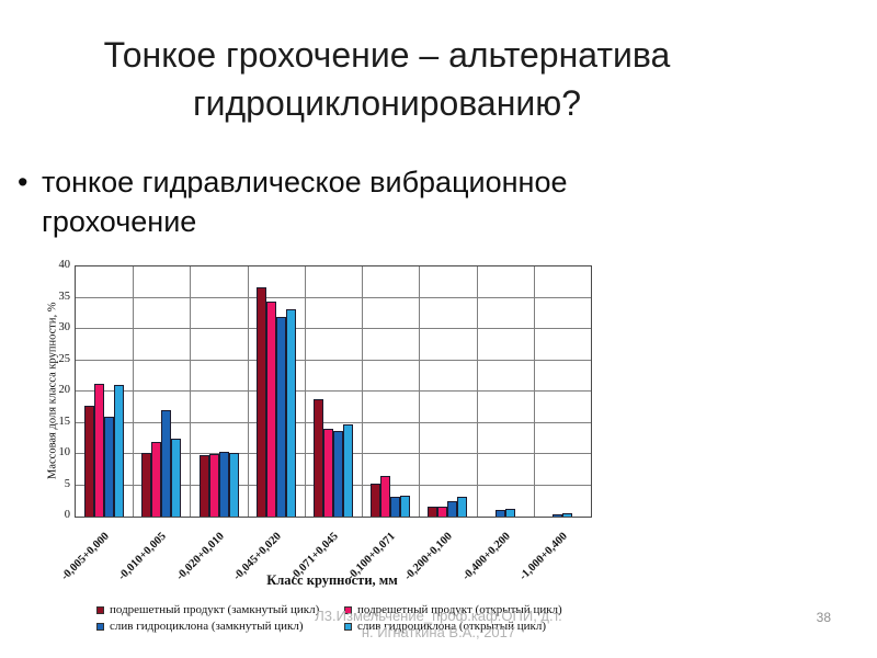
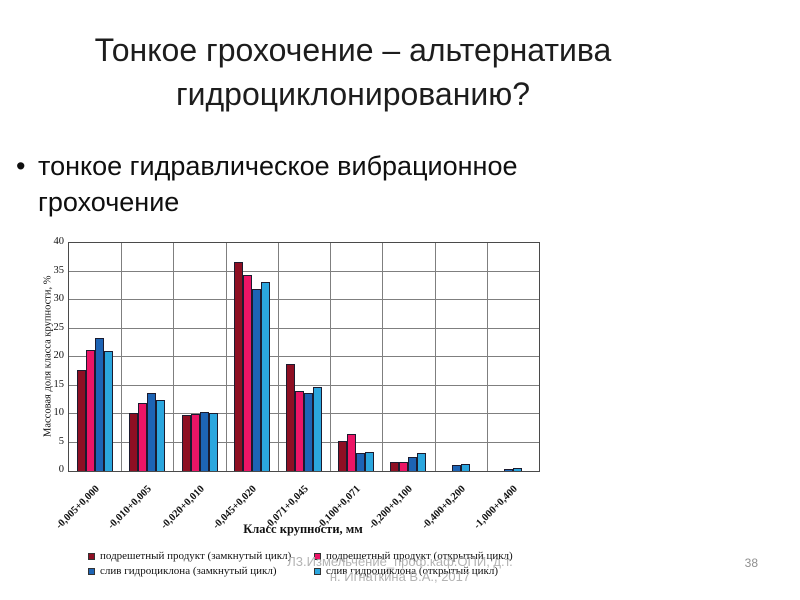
слив гидроциклона (замкнутый цикл)/-0,005+0,000: 16 -> 23
слив гидроциклона (замкнутый цикл)/-0,010+0,005: 17 -> 14
